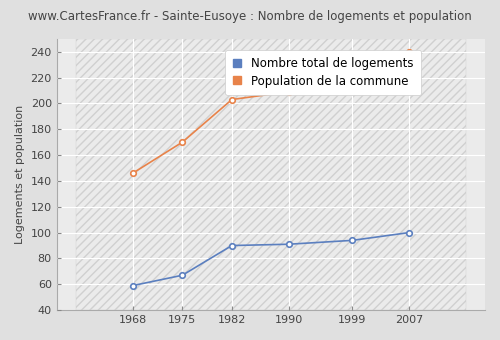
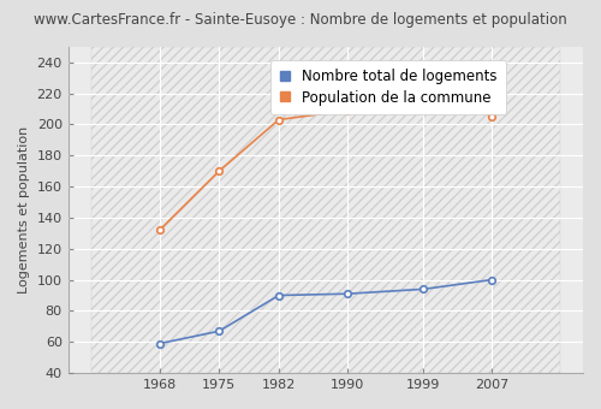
Population de la commune/1968: 146 -> 132
Population de la commune/2007: 240 -> 205
